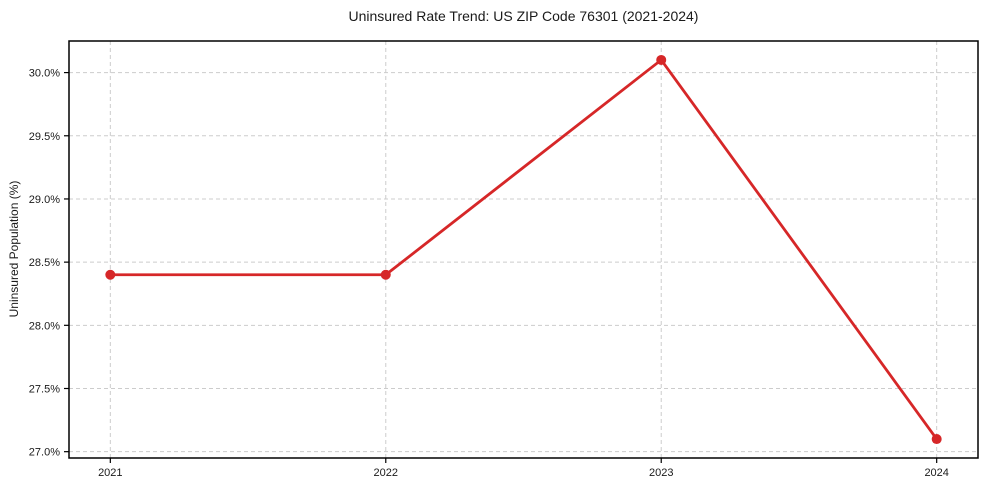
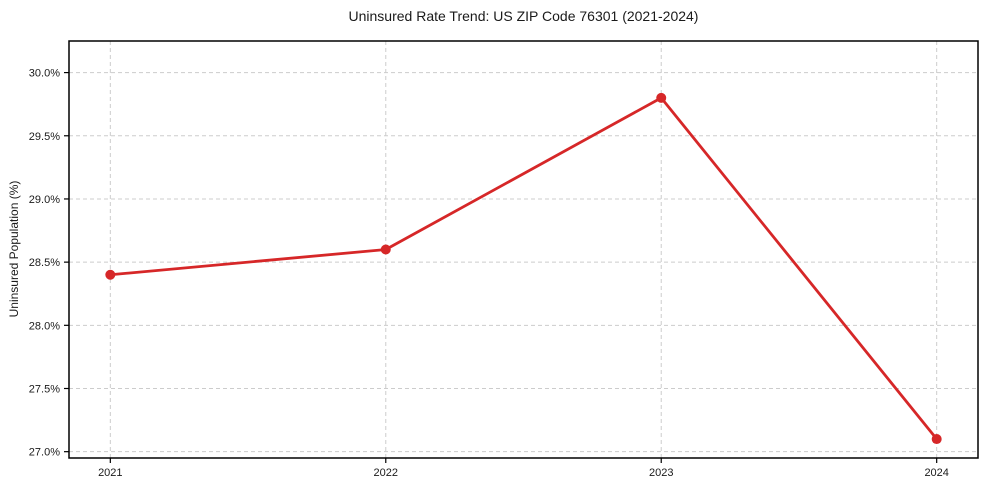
2022: 28.4% -> 28.6%
2023: 30.1% -> 29.8%
